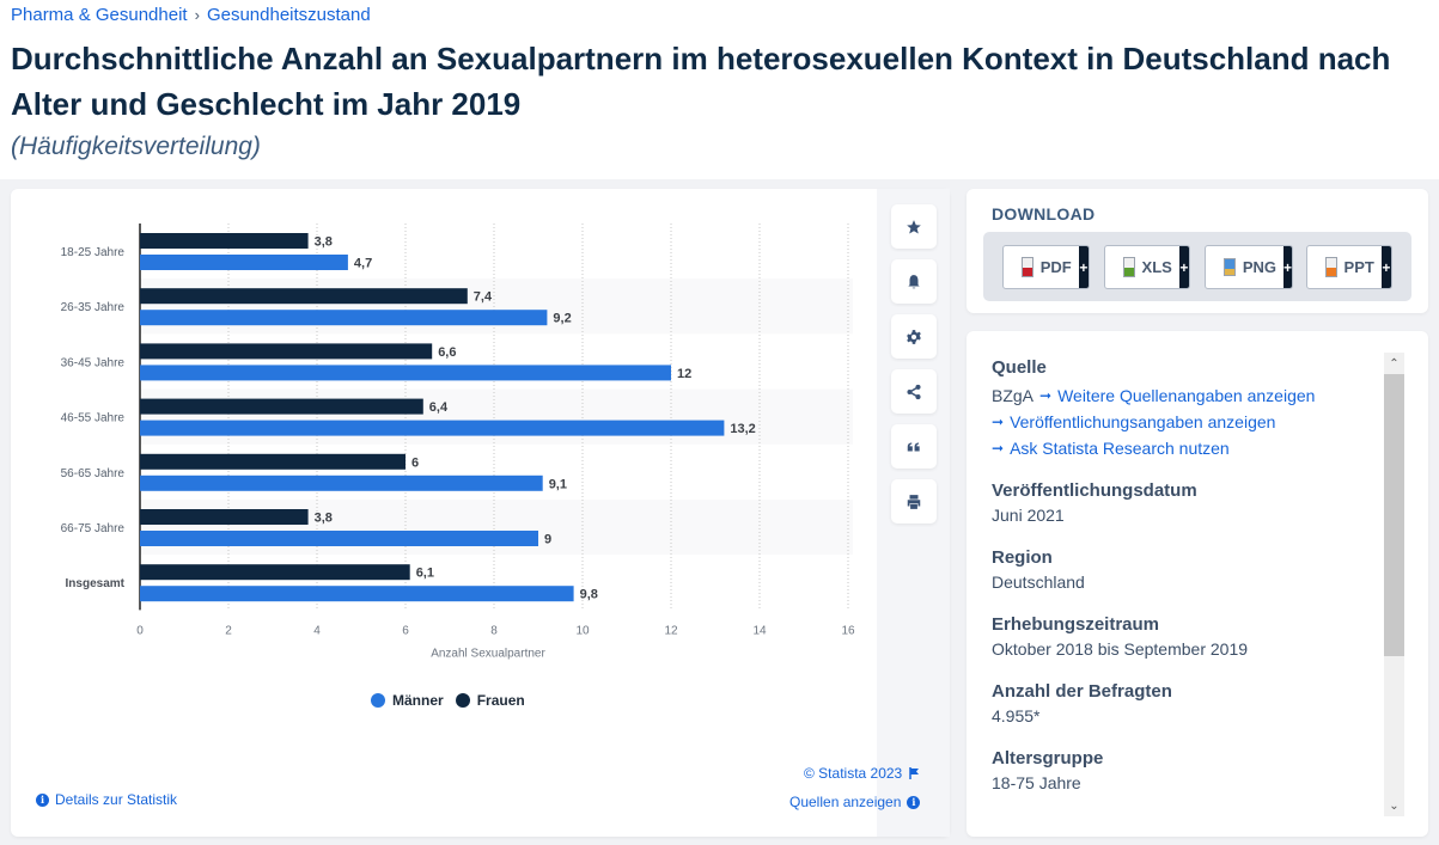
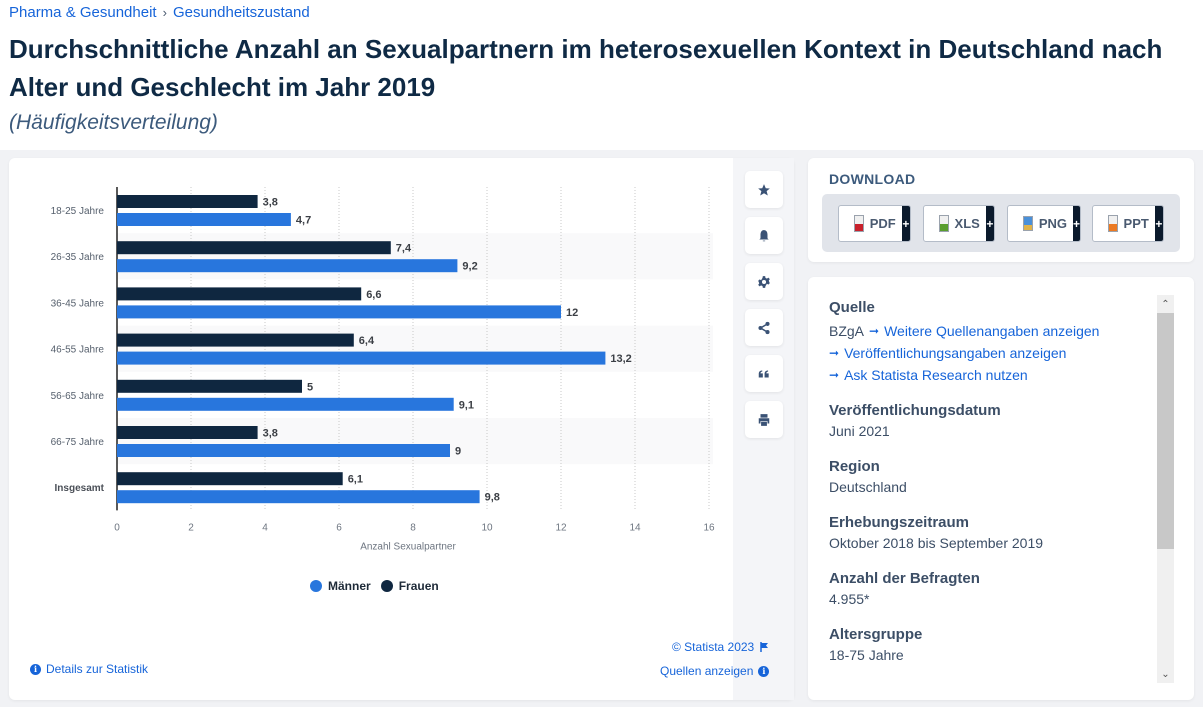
Frauen/56-65 Jahre: 6 -> 5
